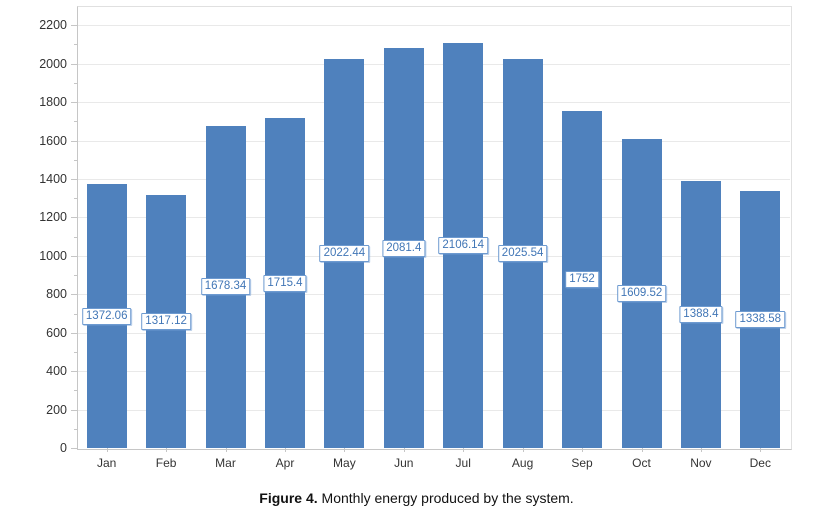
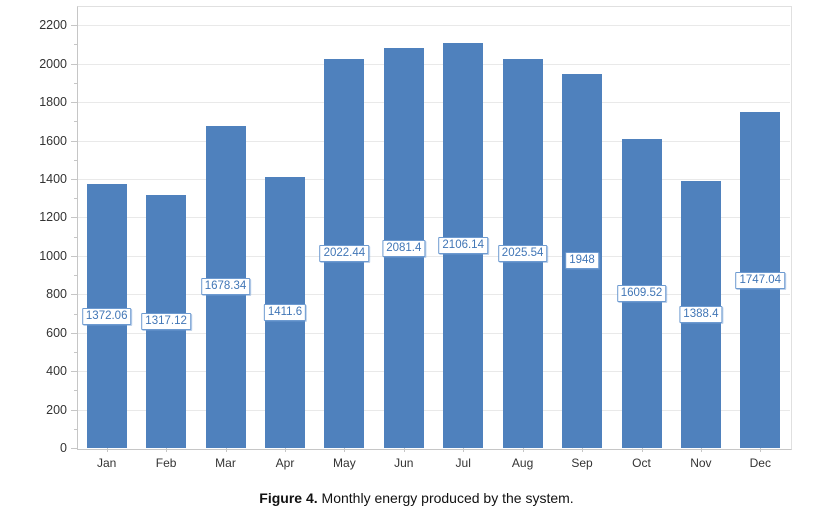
Apr: 1715.4 -> 1411.6
Sep: 1752 -> 1948
Dec: 1338.58 -> 1747.04
